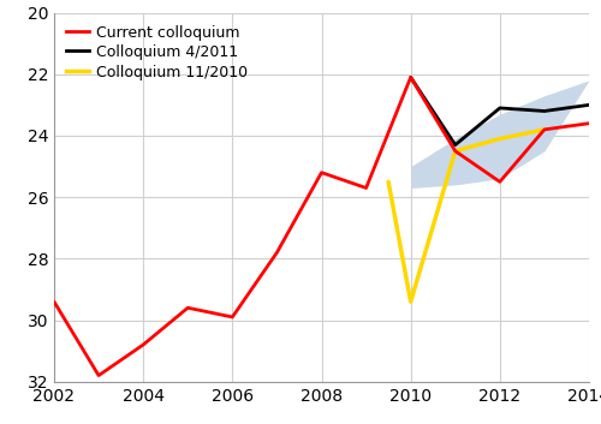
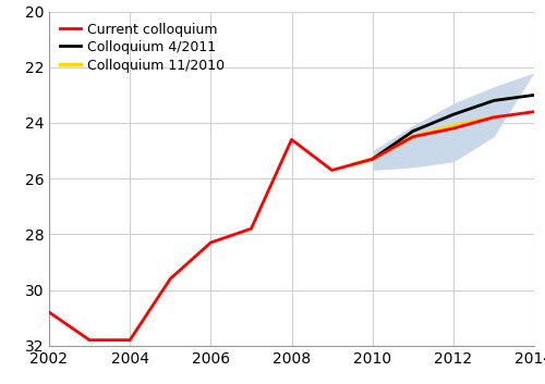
Current colloquium/2002: 29.4 -> 30.8
Current colloquium/2004: 30.8 -> 31.8
Current colloquium/2006: 29.9 -> 28.3
Current colloquium/2008: 25.2 -> 24.6
Current colloquium/2010: 22.1 -> 25.3
Colloquium 4/2011/2010: 22.1 -> 25.3
Colloquium 11/2010/2010: 29.4 -> 25.3
Current colloquium/2012: 25.5 -> 24.2
Colloquium 4/2011/2012: 23.1 -> 23.7
